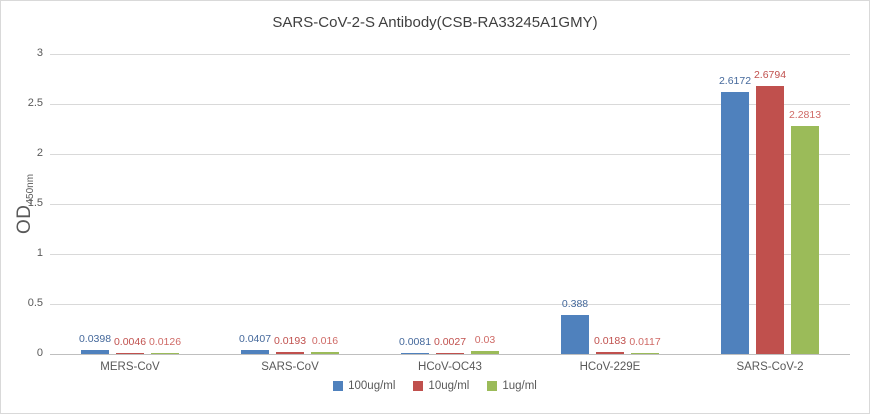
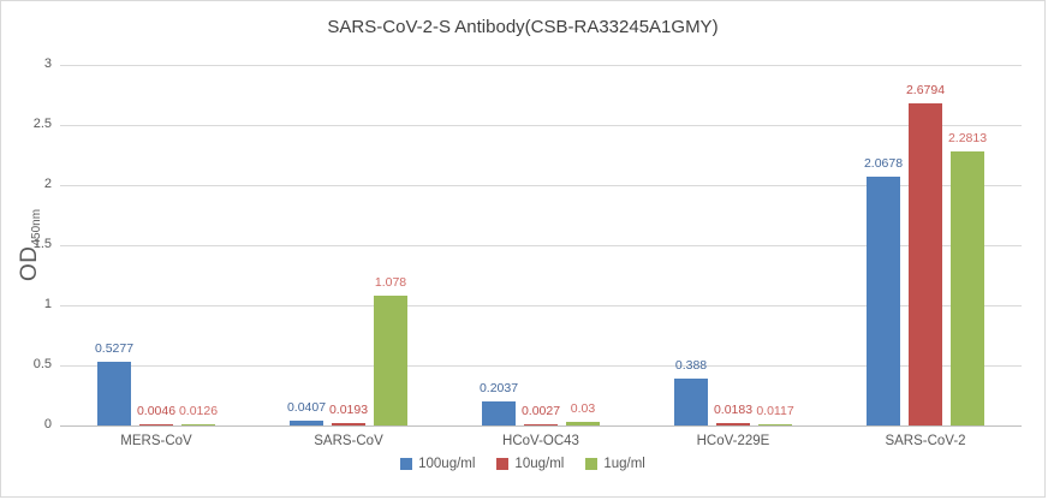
100ug/ml/MERS-CoV: 0.0398 -> 0.5277
1ug/ml/SARS-CoV: 0.016 -> 1.078
100ug/ml/HCoV-OC43: 0.0081 -> 0.2037
100ug/ml/SARS-CoV-2: 2.6172 -> 2.0678
